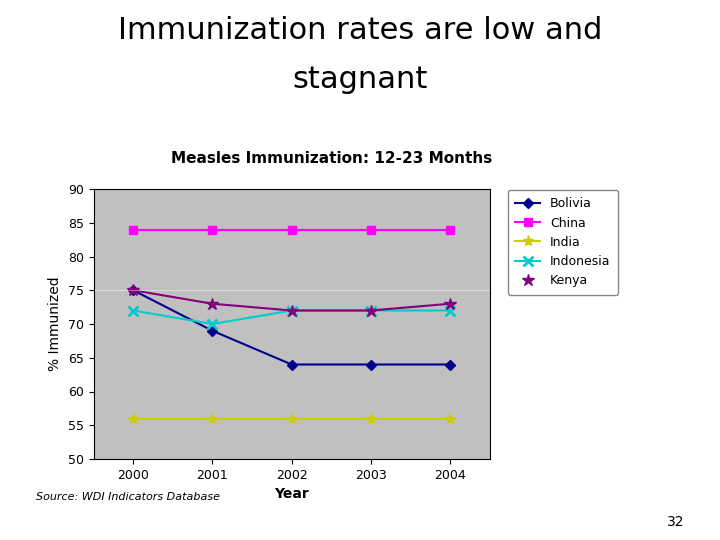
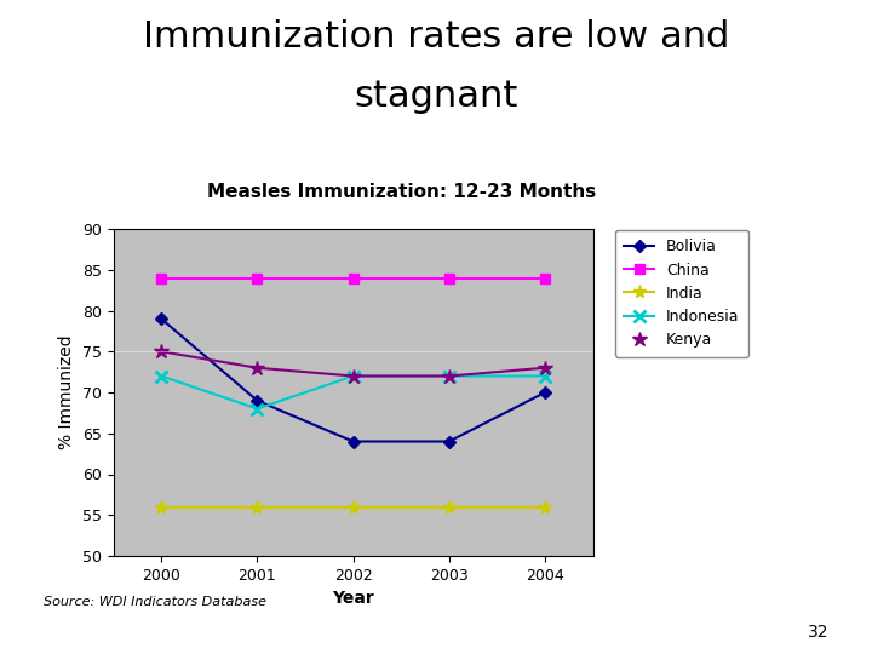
Bolivia/2000: 75 -> 79
Indonesia/2001: 70 -> 68
Bolivia/2004: 64 -> 70
